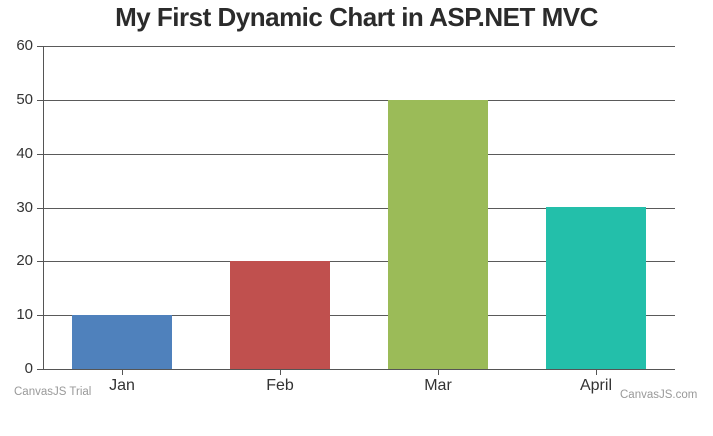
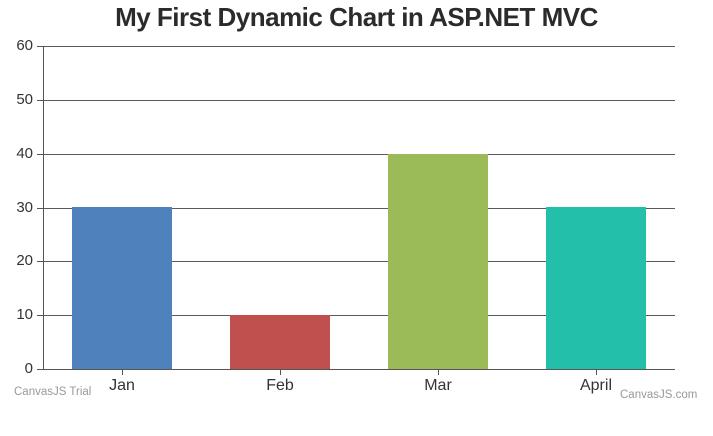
Jan: 10 -> 30
Feb: 20 -> 10
Mar: 50 -> 40
